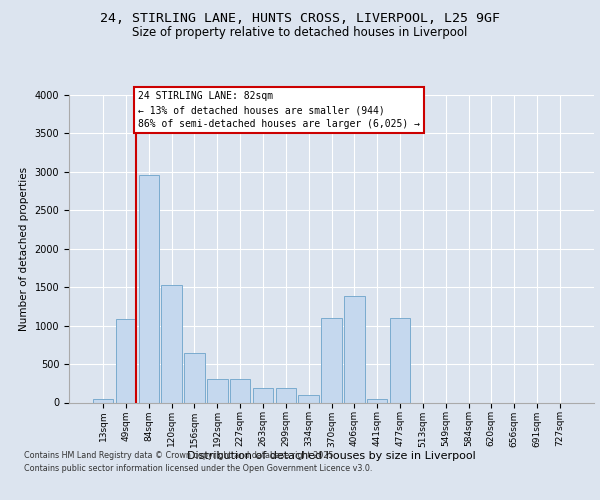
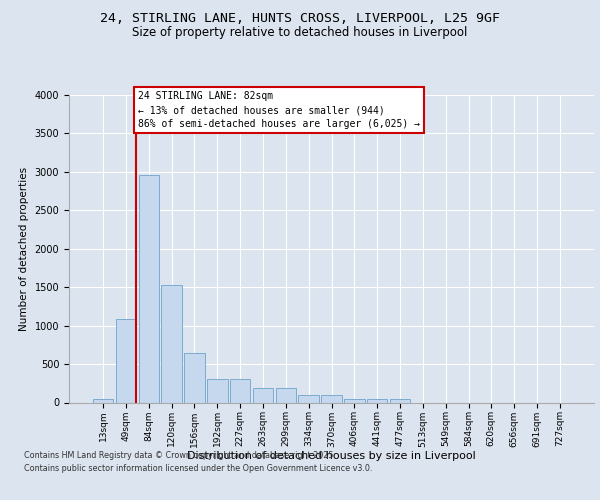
370sqm: 1100 -> 100
406sqm: 1380 -> 50
477sqm: 1100 -> 40
